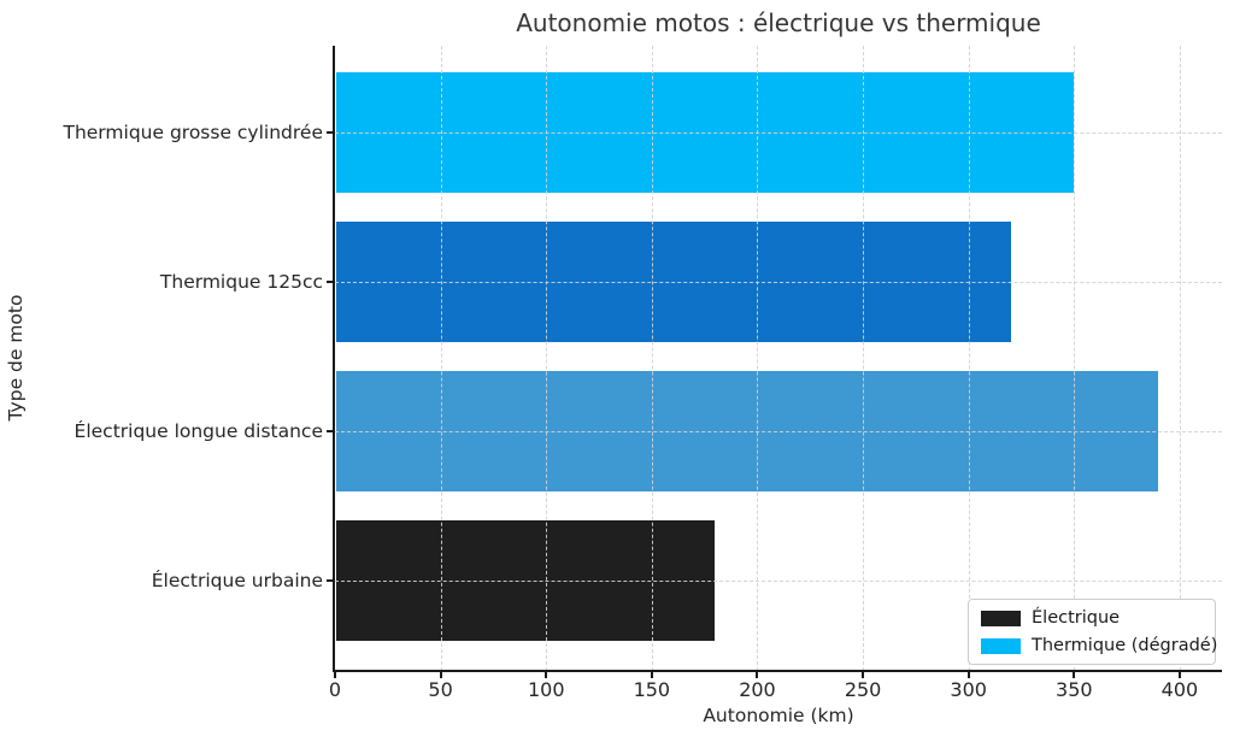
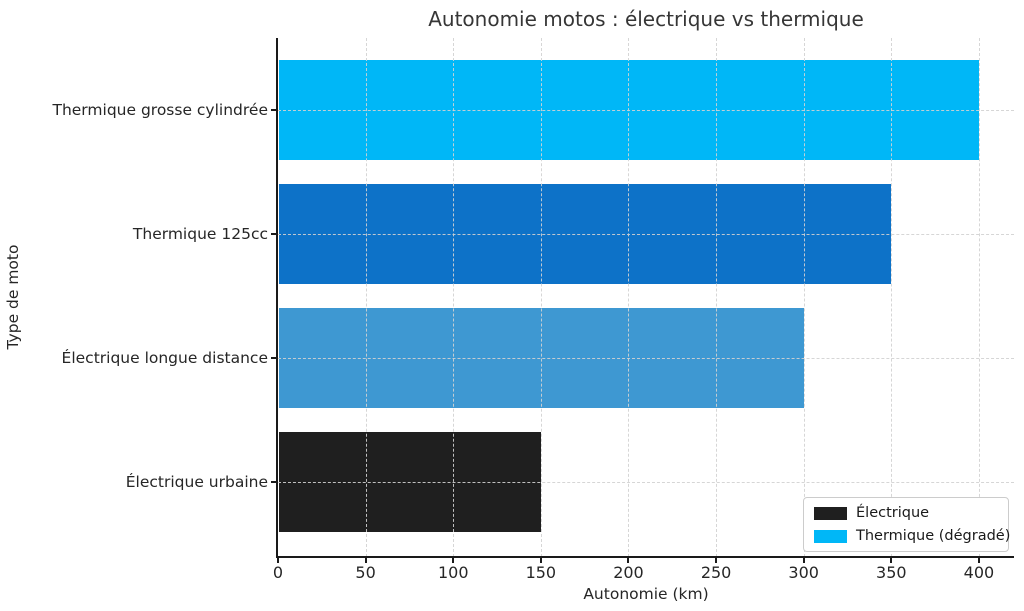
Thermique grosse cylindrée: 350 -> 400
Thermique 125cc: 320 -> 350
Électrique longue distance: 390 -> 300
Électrique urbaine: 180 -> 150
